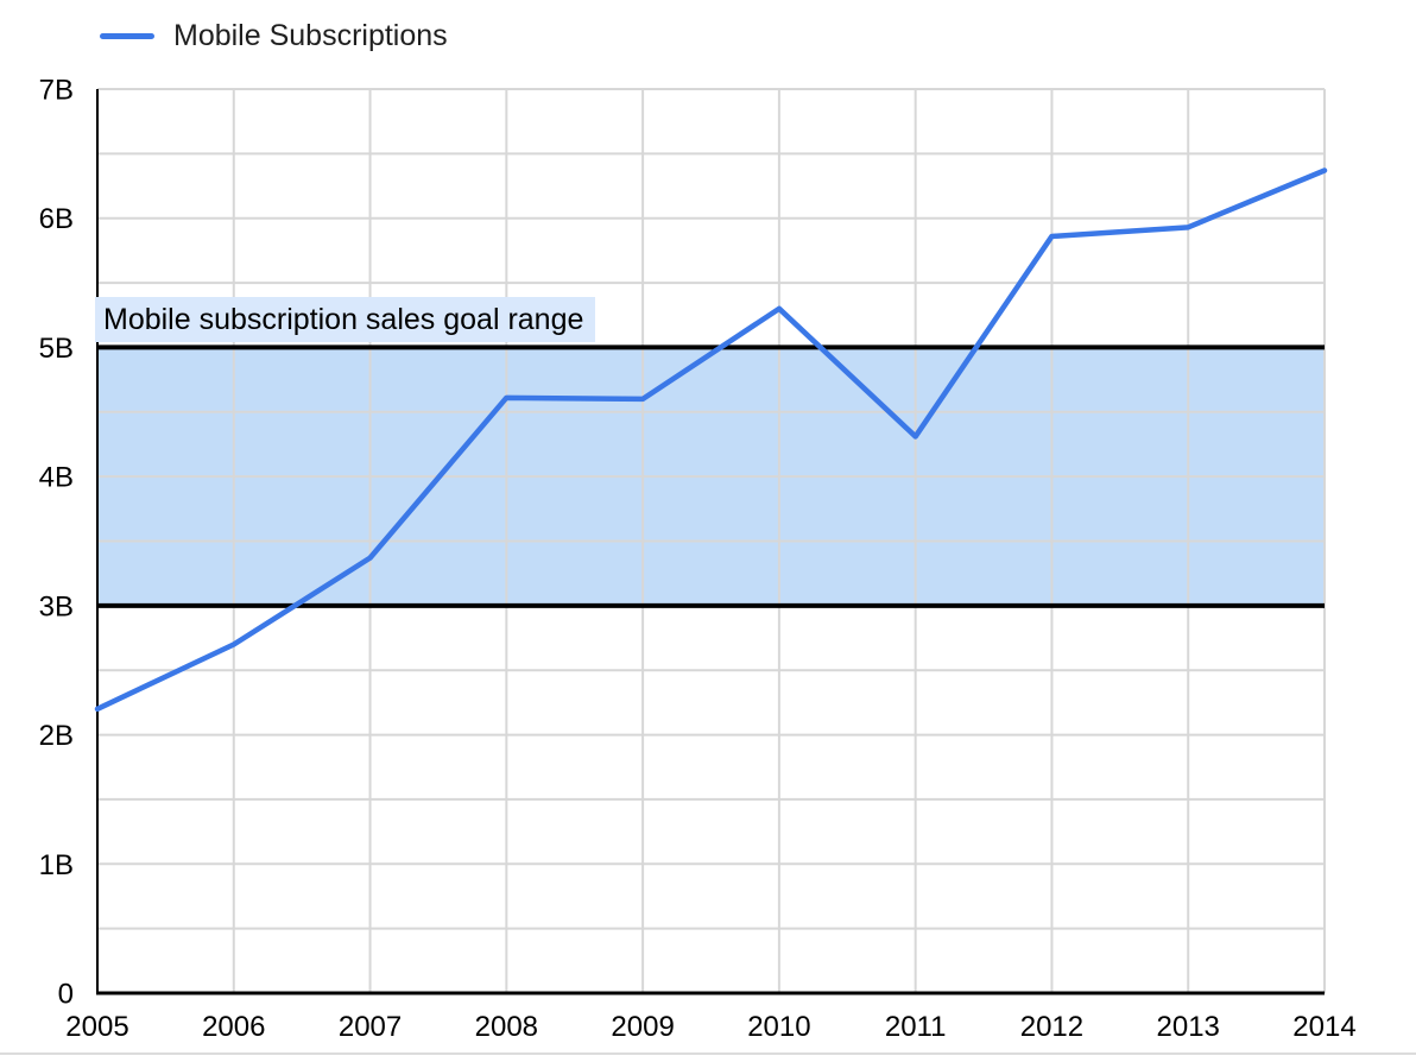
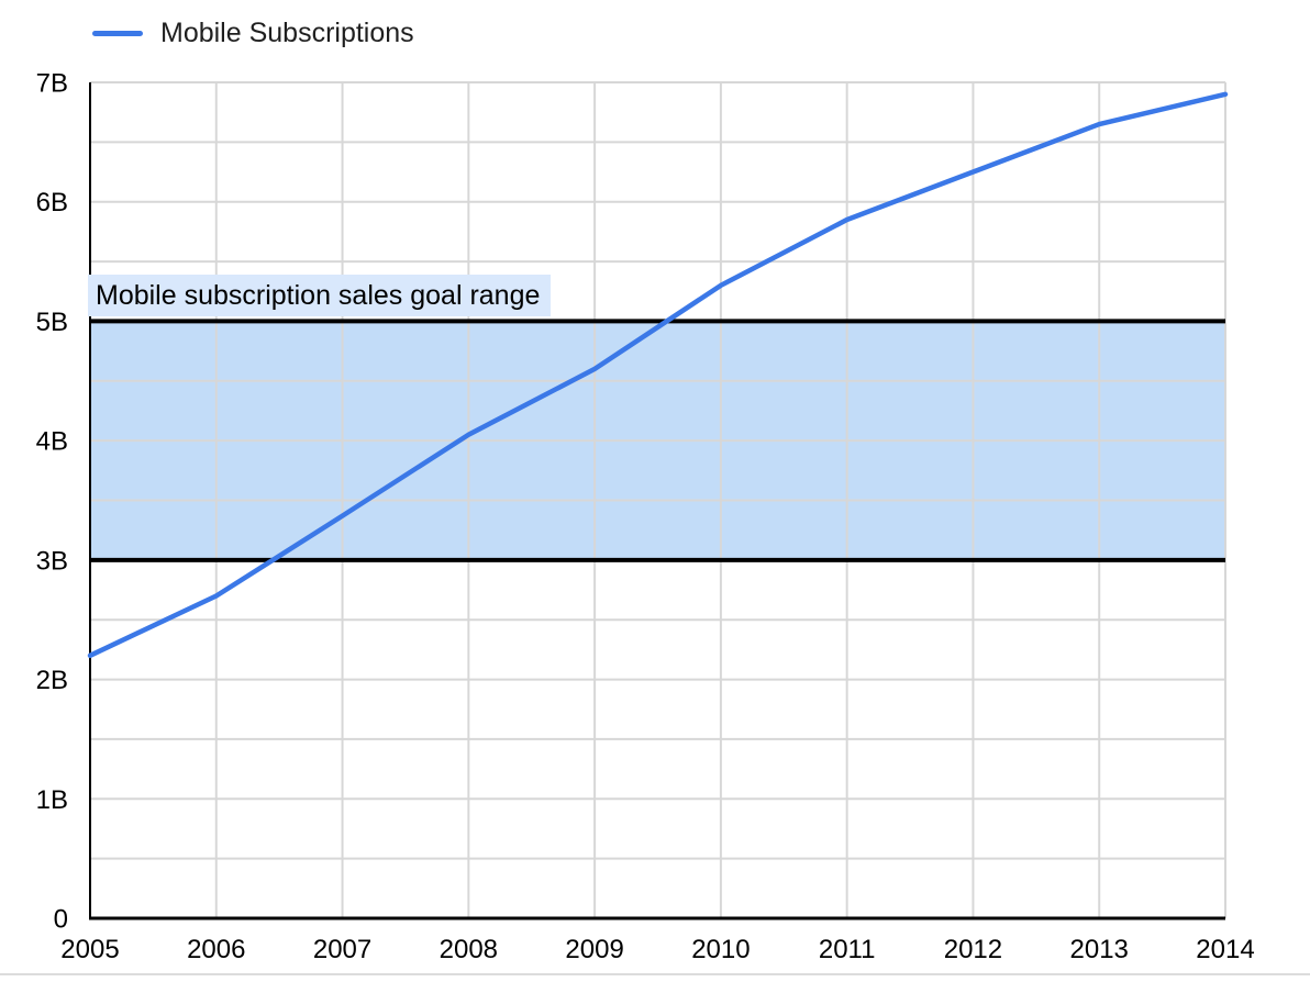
2008: 4.61B -> 4.05B
2011: 4.31B -> 5.85B
2012: 5.86B -> 6.25B
2013: 5.93B -> 6.65B
2014: 6.37B -> 6.90B
